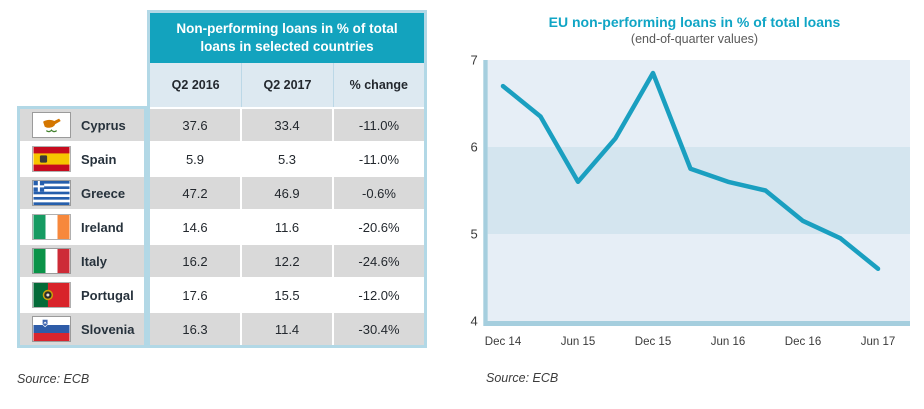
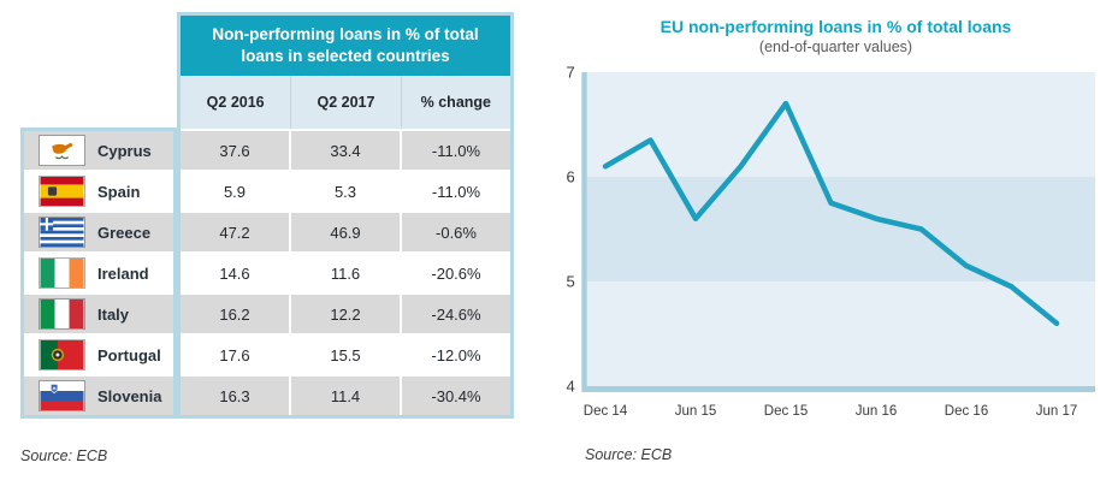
Dec 14: 6.7 -> 6.1
Dec 15: 6.8 -> 6.7
